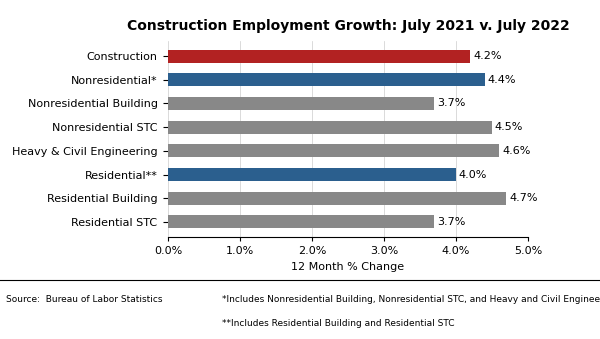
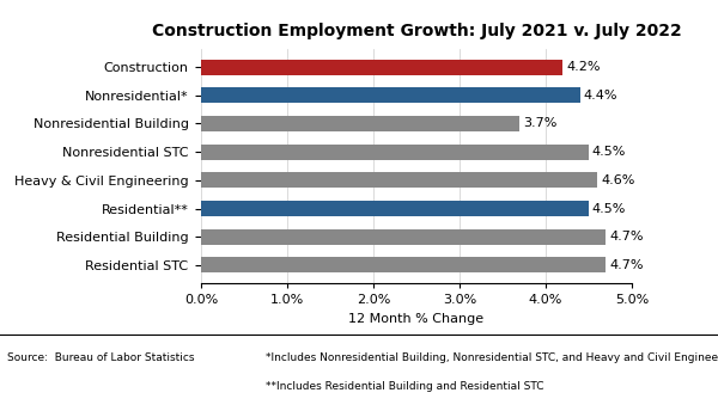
Residential**: 4.0% -> 4.5%
Residential STC: 3.7% -> 4.7%
